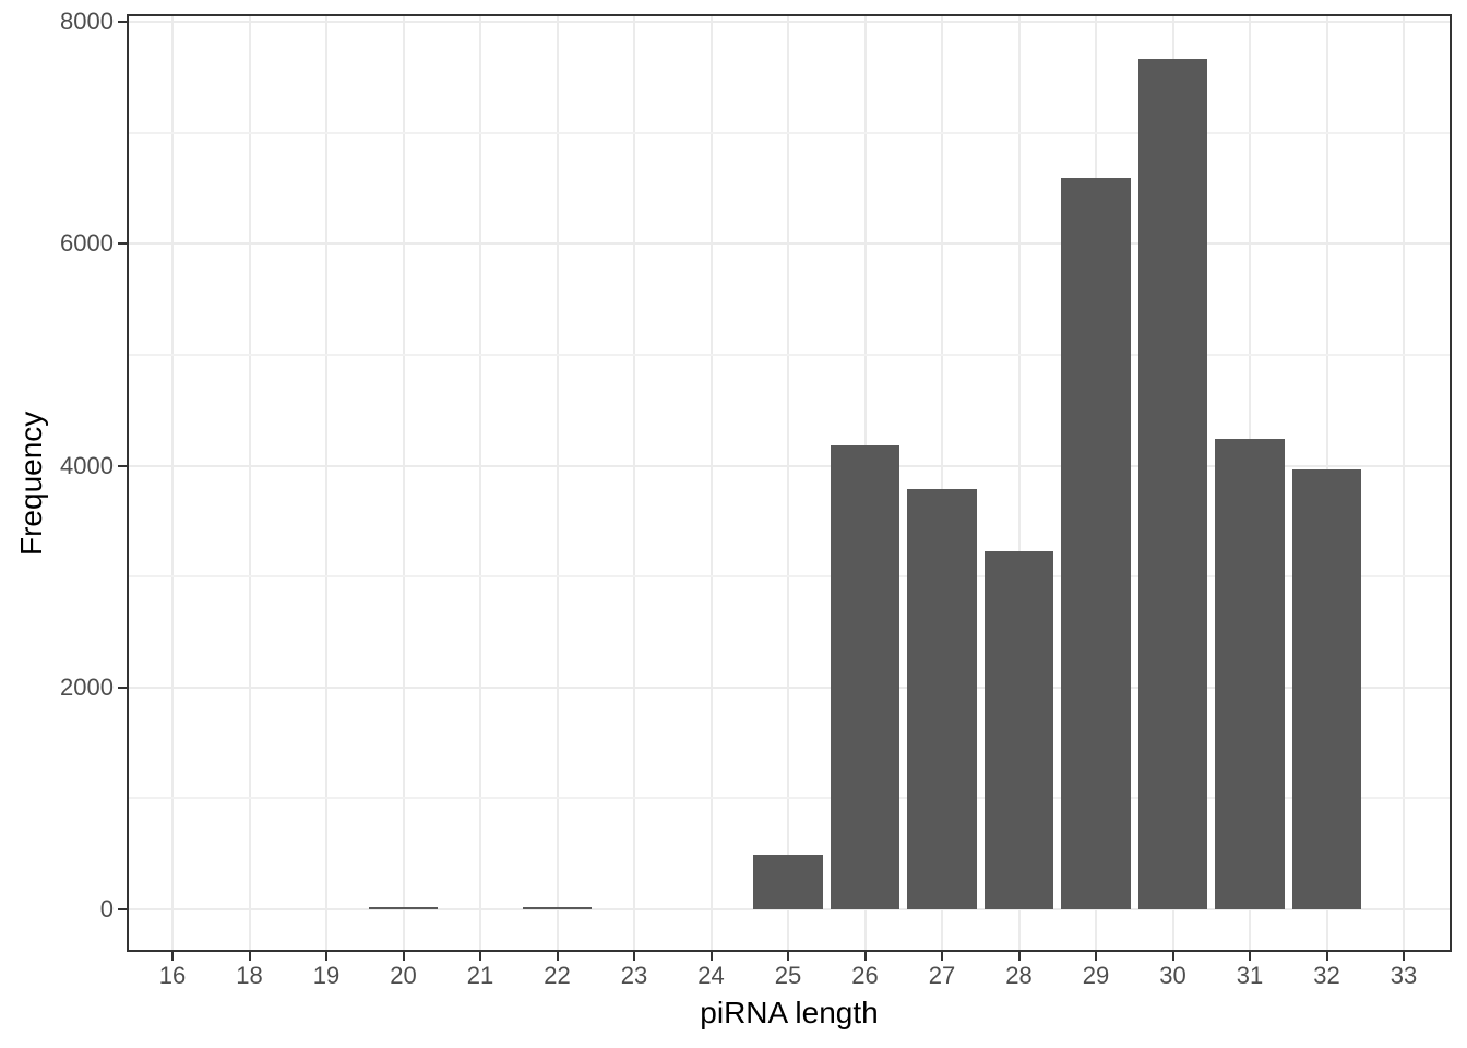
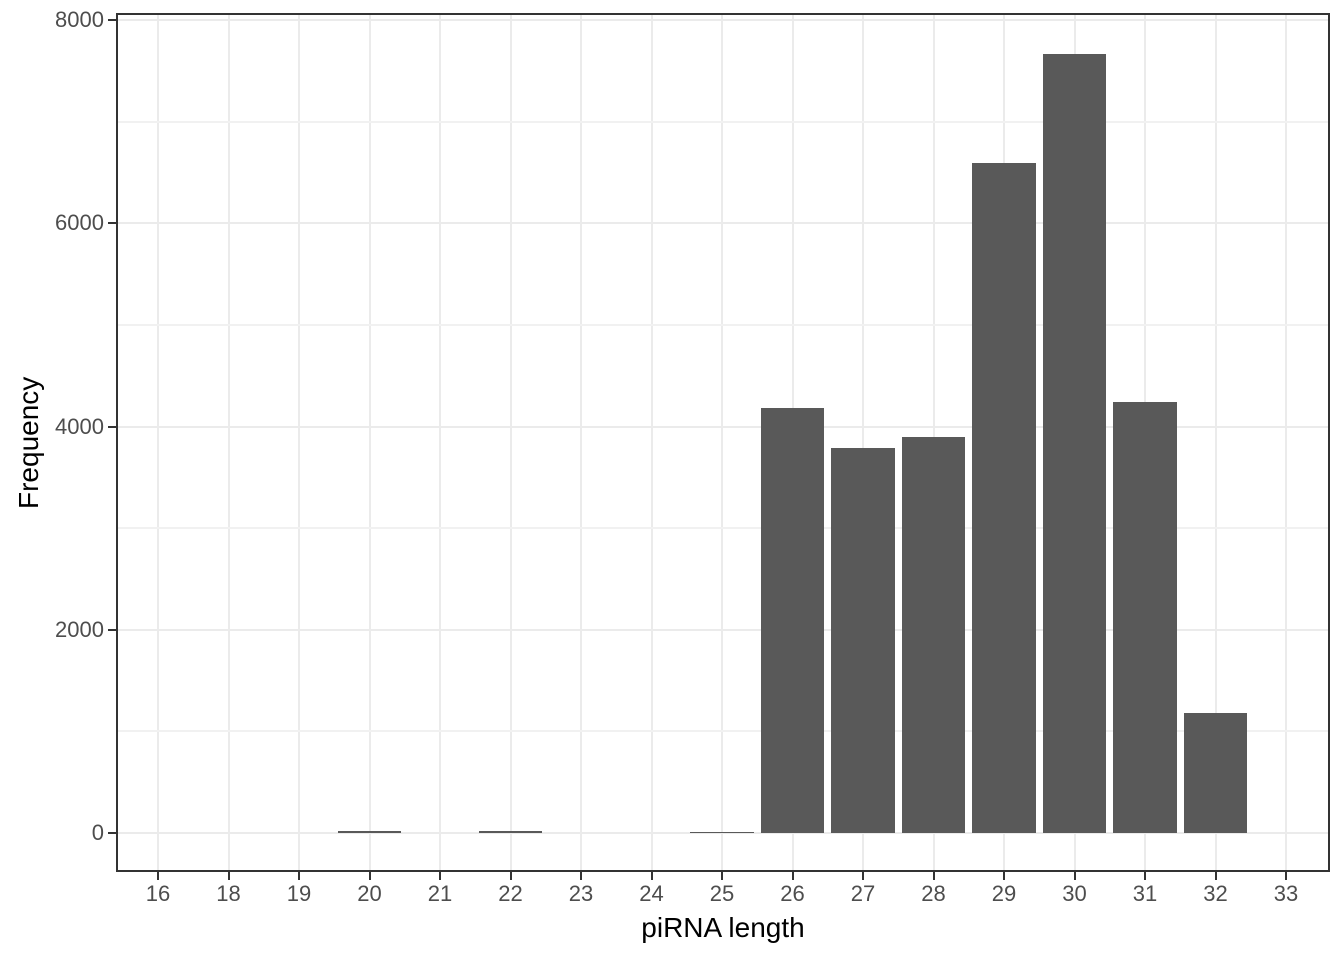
25: 490 -> 10
28: 3230 -> 3900
32: 3970 -> 1180
